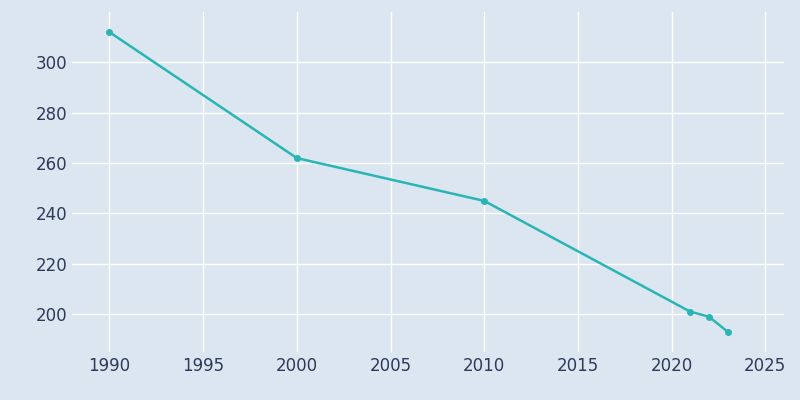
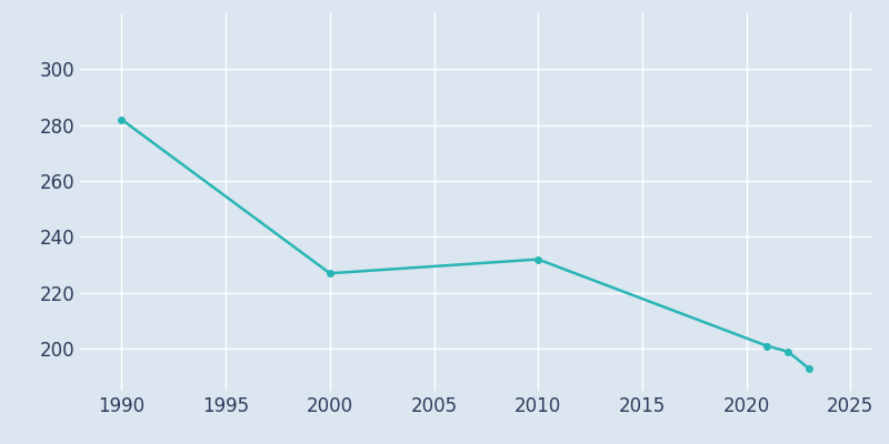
1990: 312 -> 282
2000: 262 -> 227
2010: 245 -> 232
